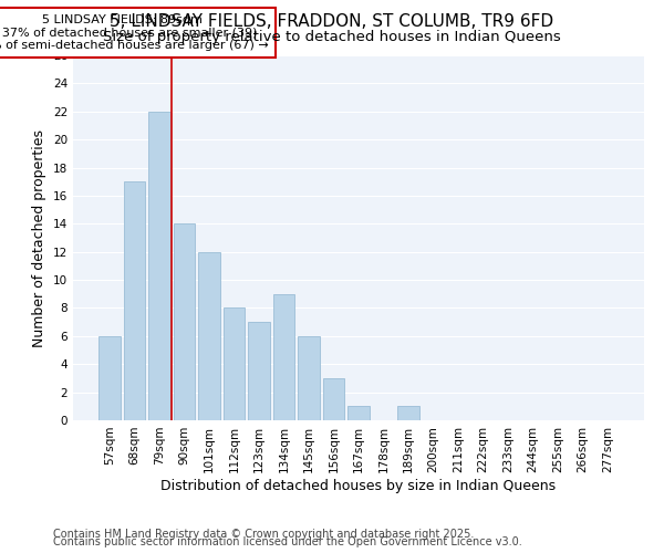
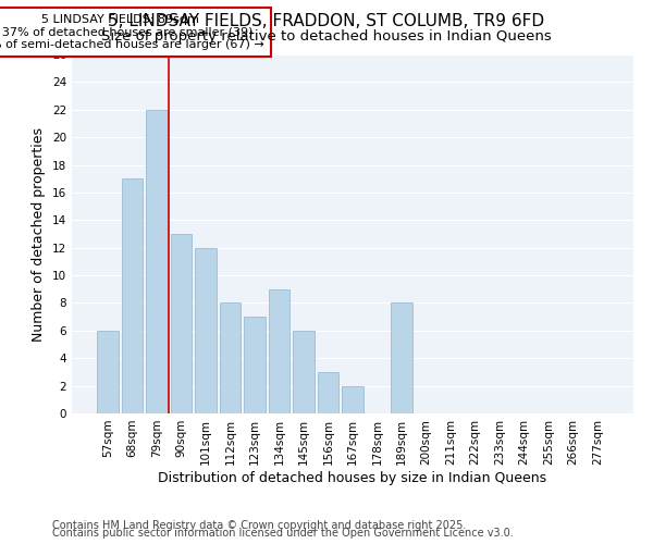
90sqm: 14 -> 13
167sqm: 1 -> 2
189sqm: 1 -> 8
